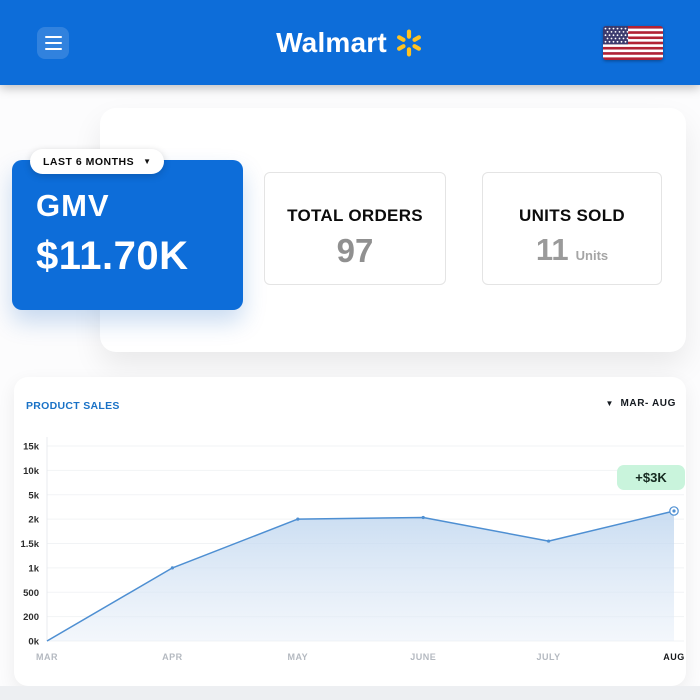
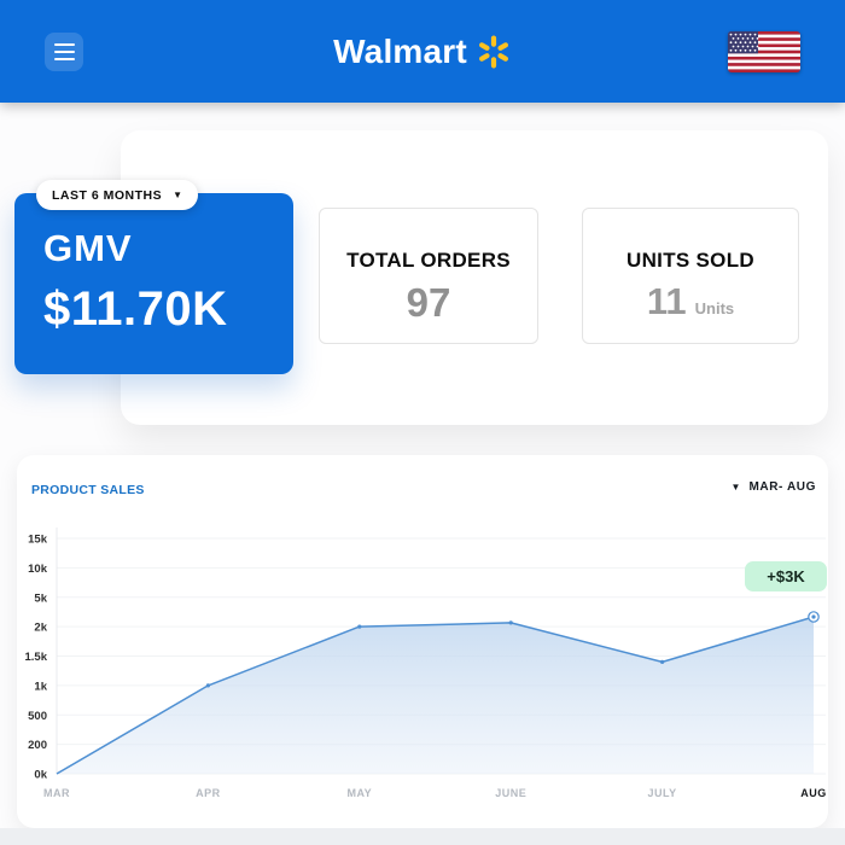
JUNE: 2.2k -> 2.4k
JULY: 1.6k -> 1.4k
